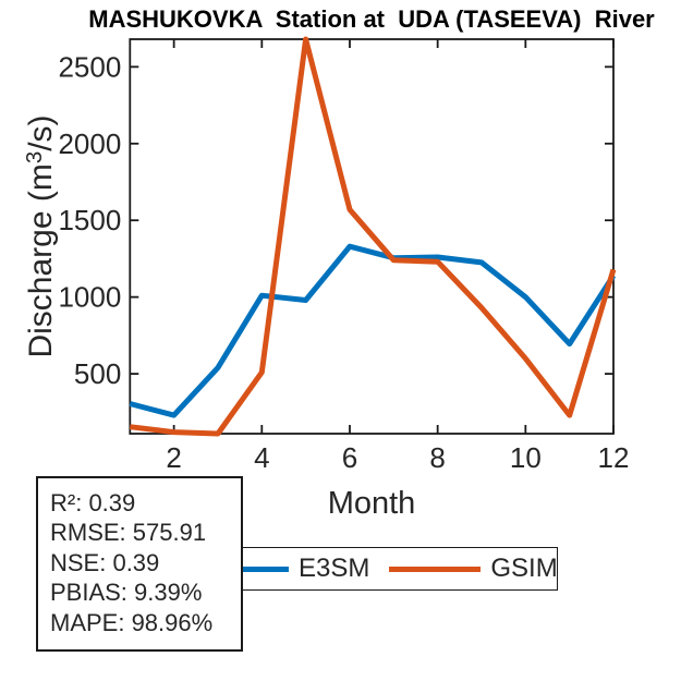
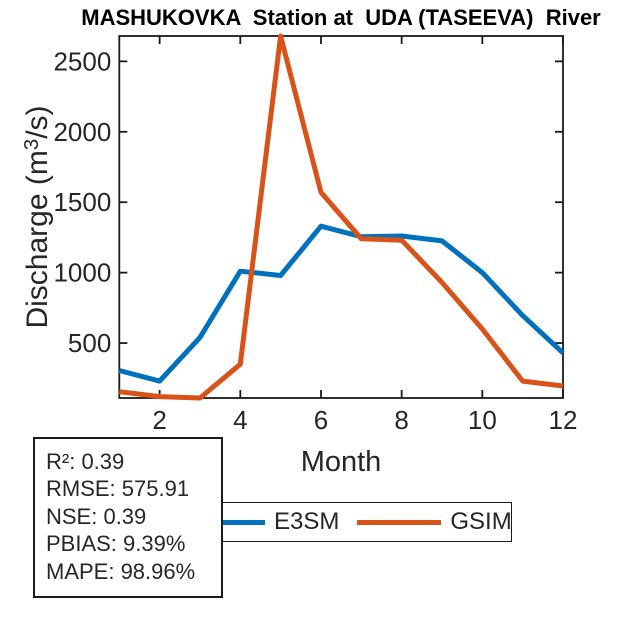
GSIM/4: 510 -> 350
E3SM/12: 1140 -> 430
GSIM/12: 1180 -> 200
